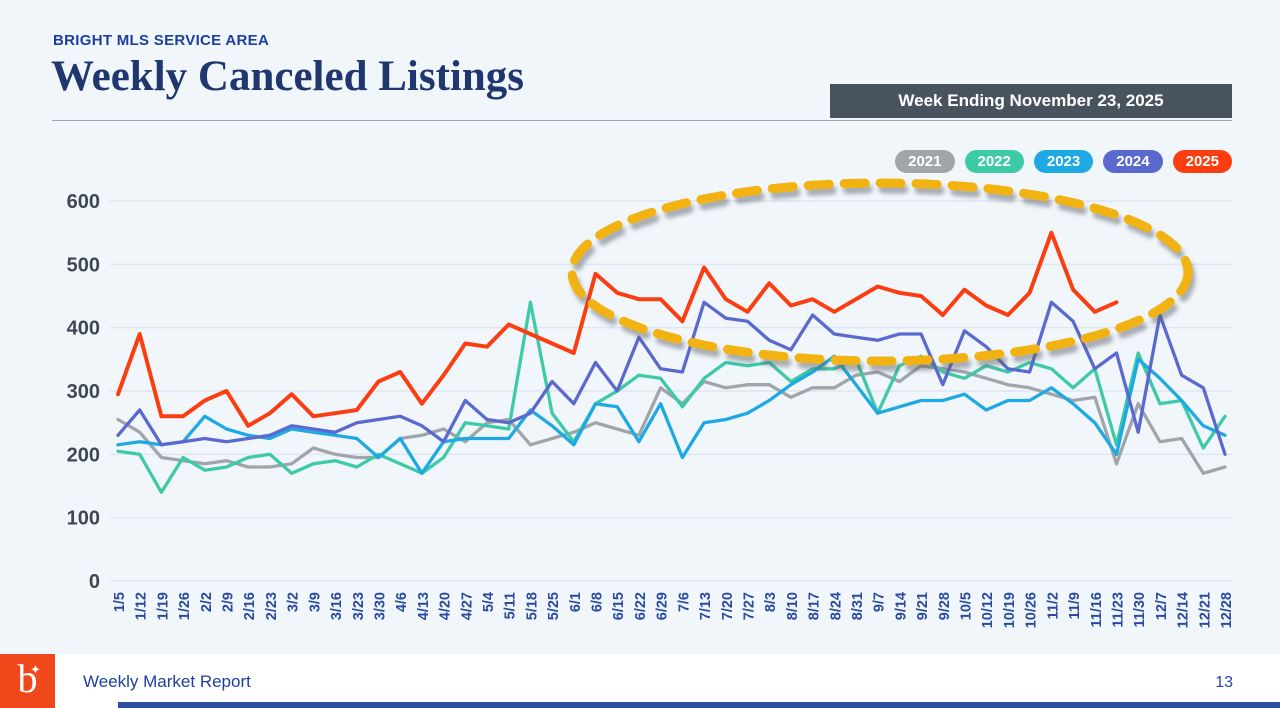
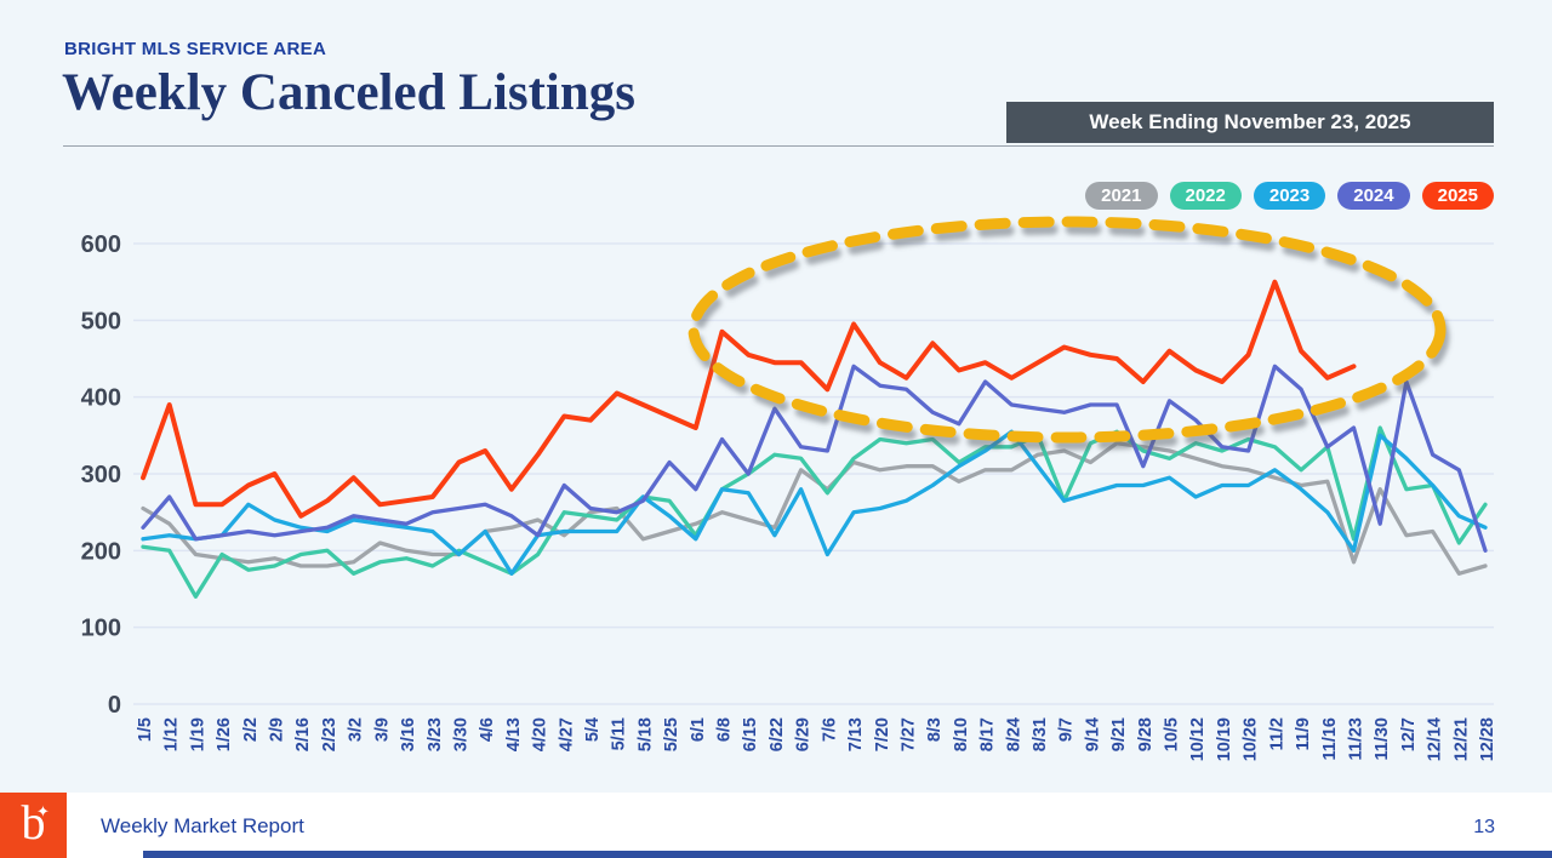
2022/5/18: 440 -> 270
